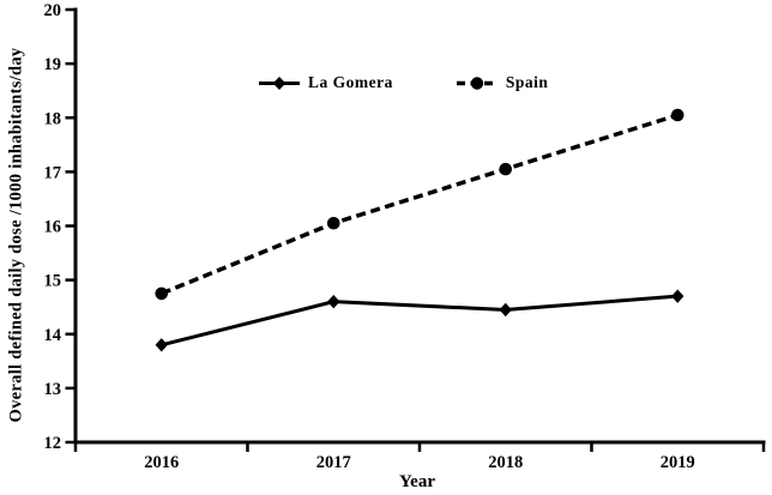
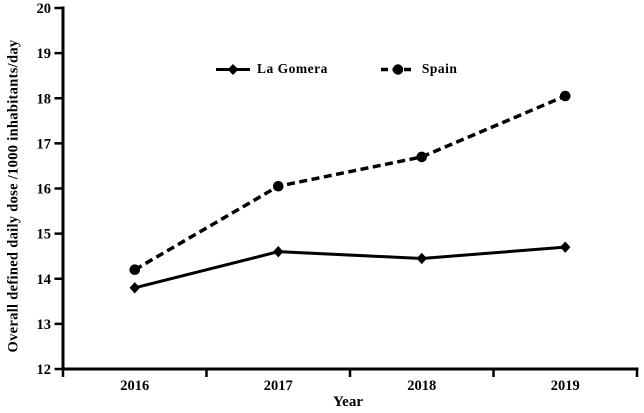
Spain/2016: 14.8 -> 14.2
Spain/2018: 17.1 -> 16.7
